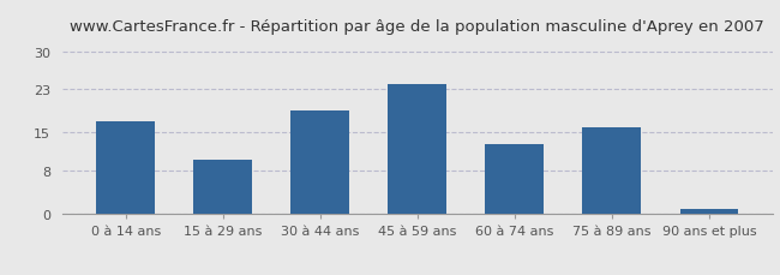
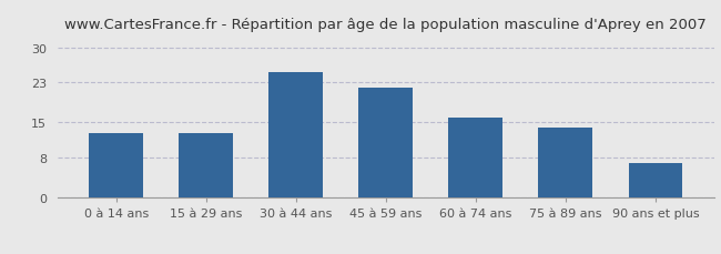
0 à 14 ans: 17 -> 13
15 à 29 ans: 10 -> 13
30 à 44 ans: 19 -> 25
45 à 59 ans: 24 -> 22
60 à 74 ans: 13 -> 16
75 à 89 ans: 16 -> 14
90 ans et plus: 1 -> 7
